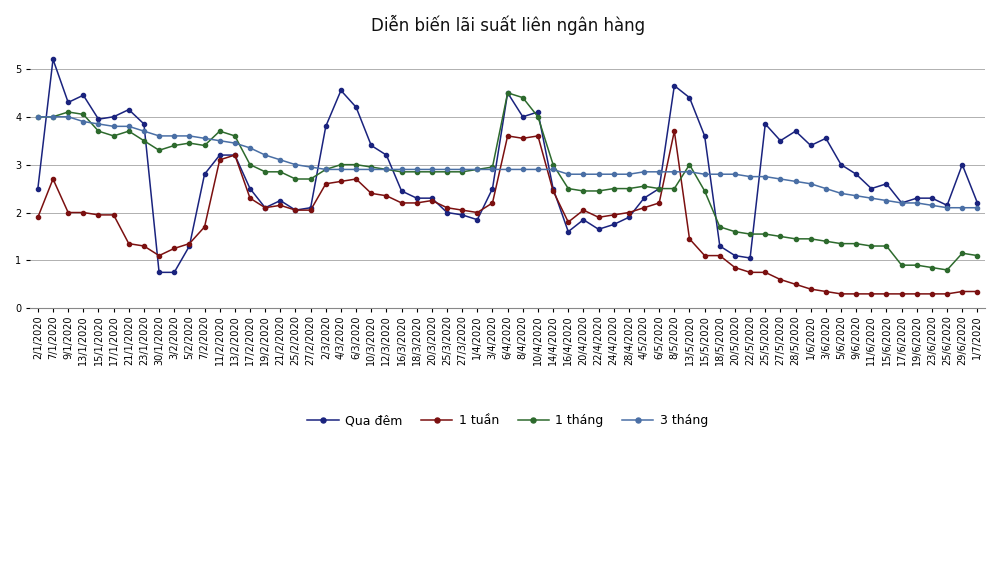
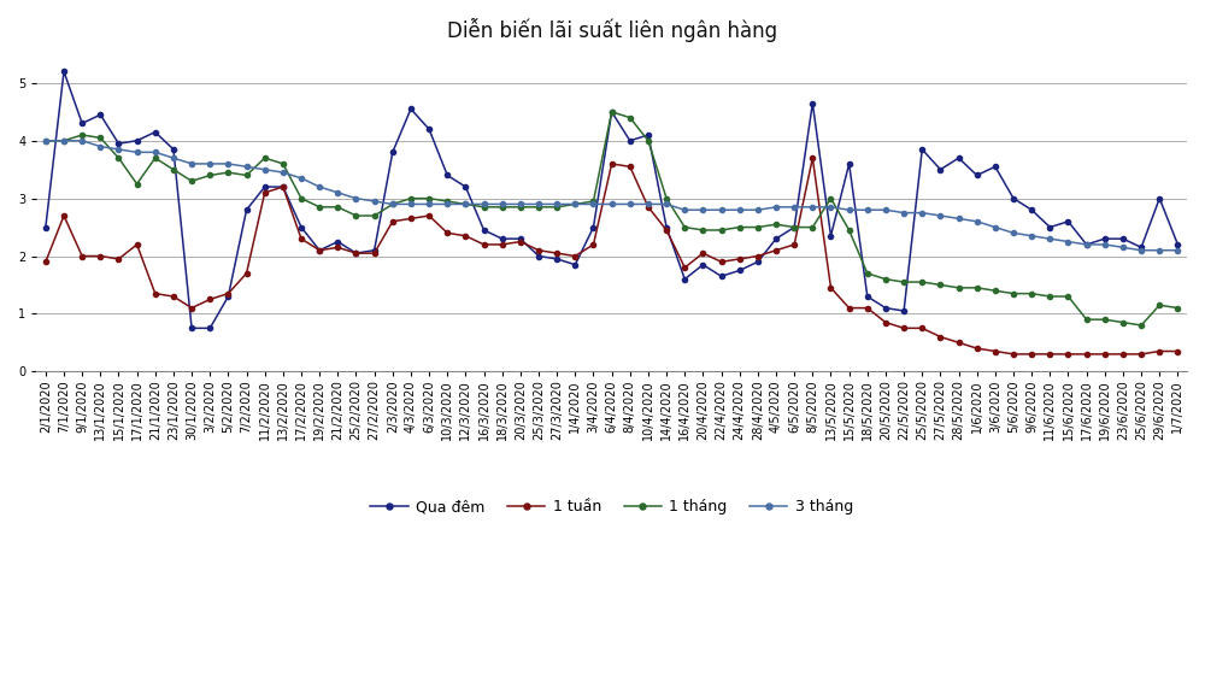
1 tuần/17/1/2020: 1.95 -> 2.20
1 tháng/17/1/2020: 3.60 -> 3.25
1 tuần/10/4/2020: 3.60 -> 2.85
Qua đêm/13/5/2020: 4.40 -> 2.35
